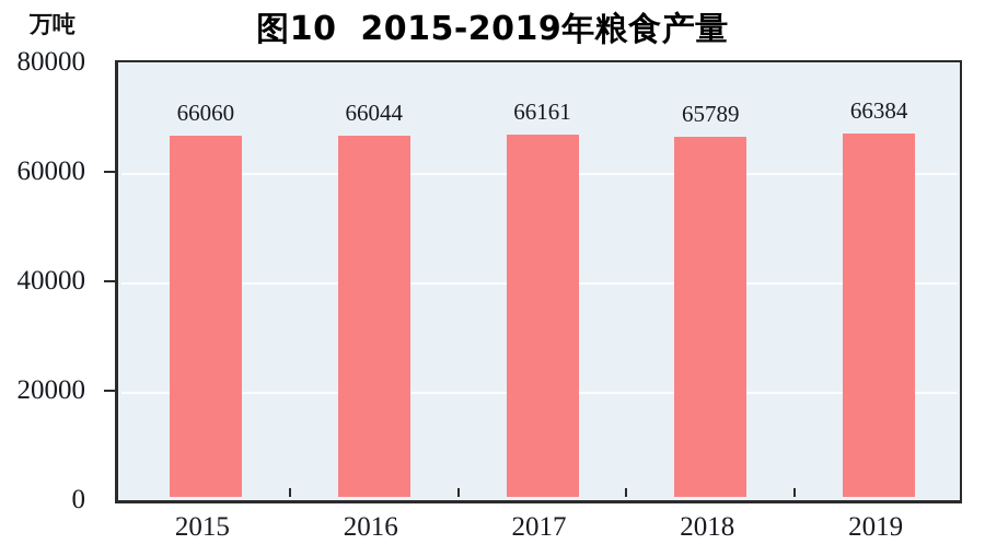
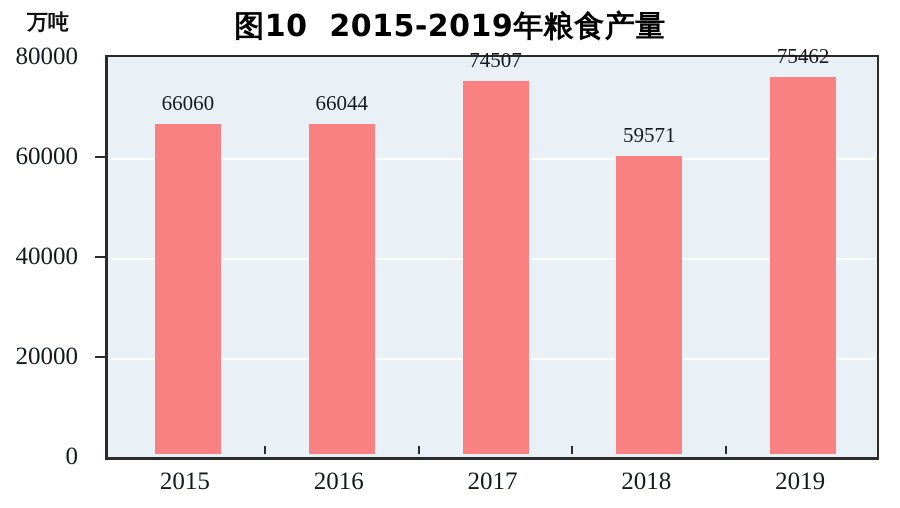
2017: 66161 -> 74507
2018: 65789 -> 59571
2019: 66384 -> 75462
